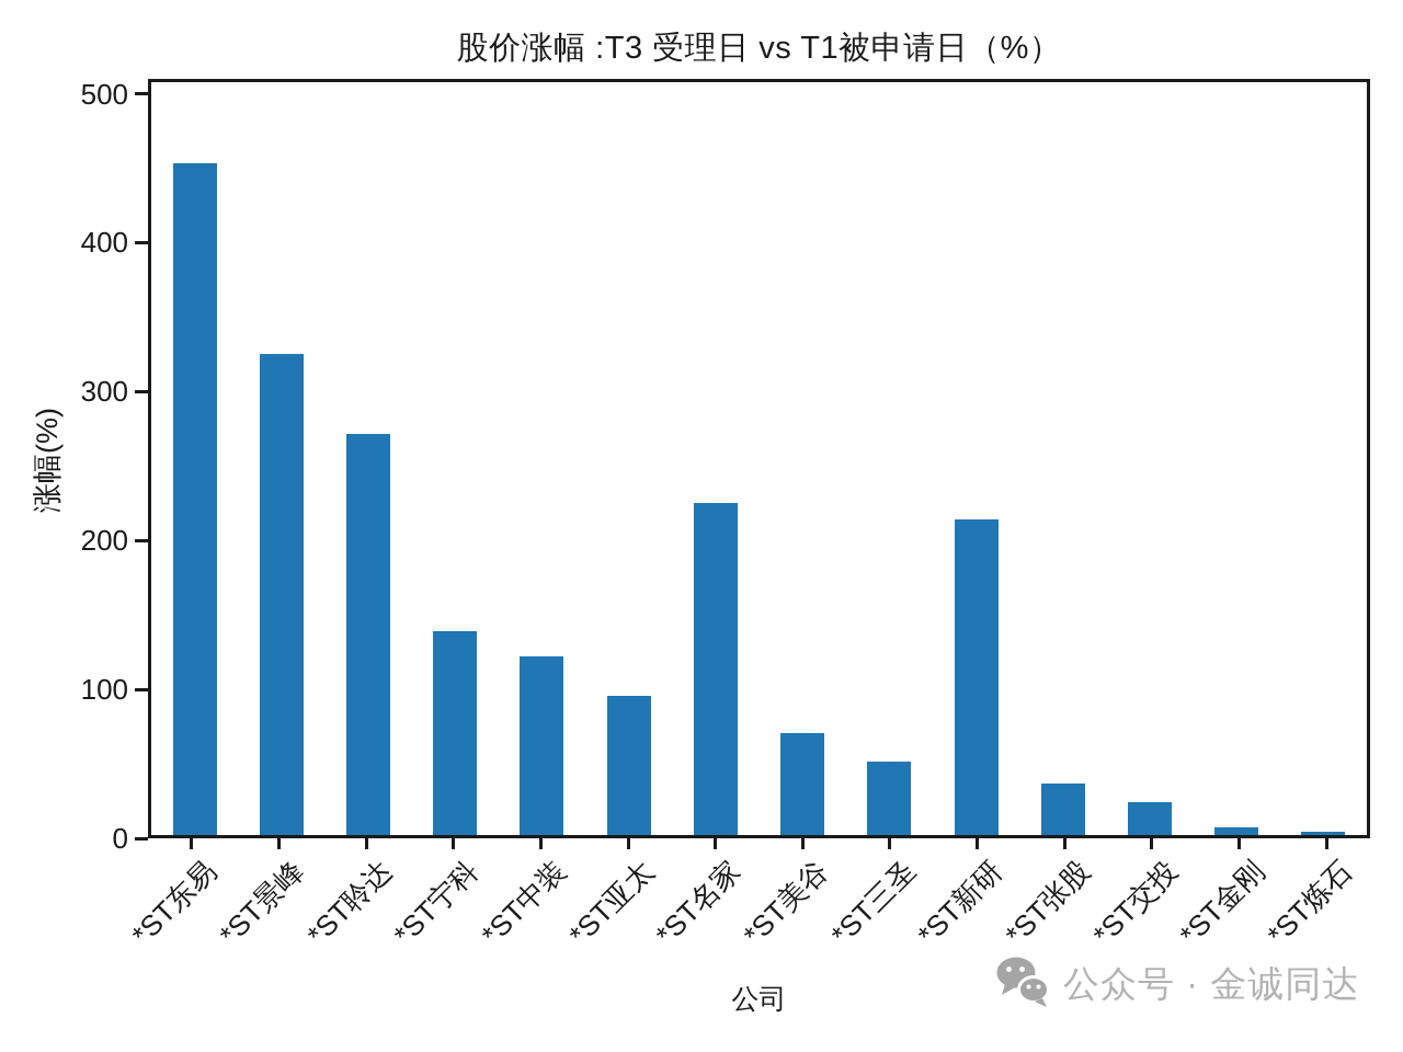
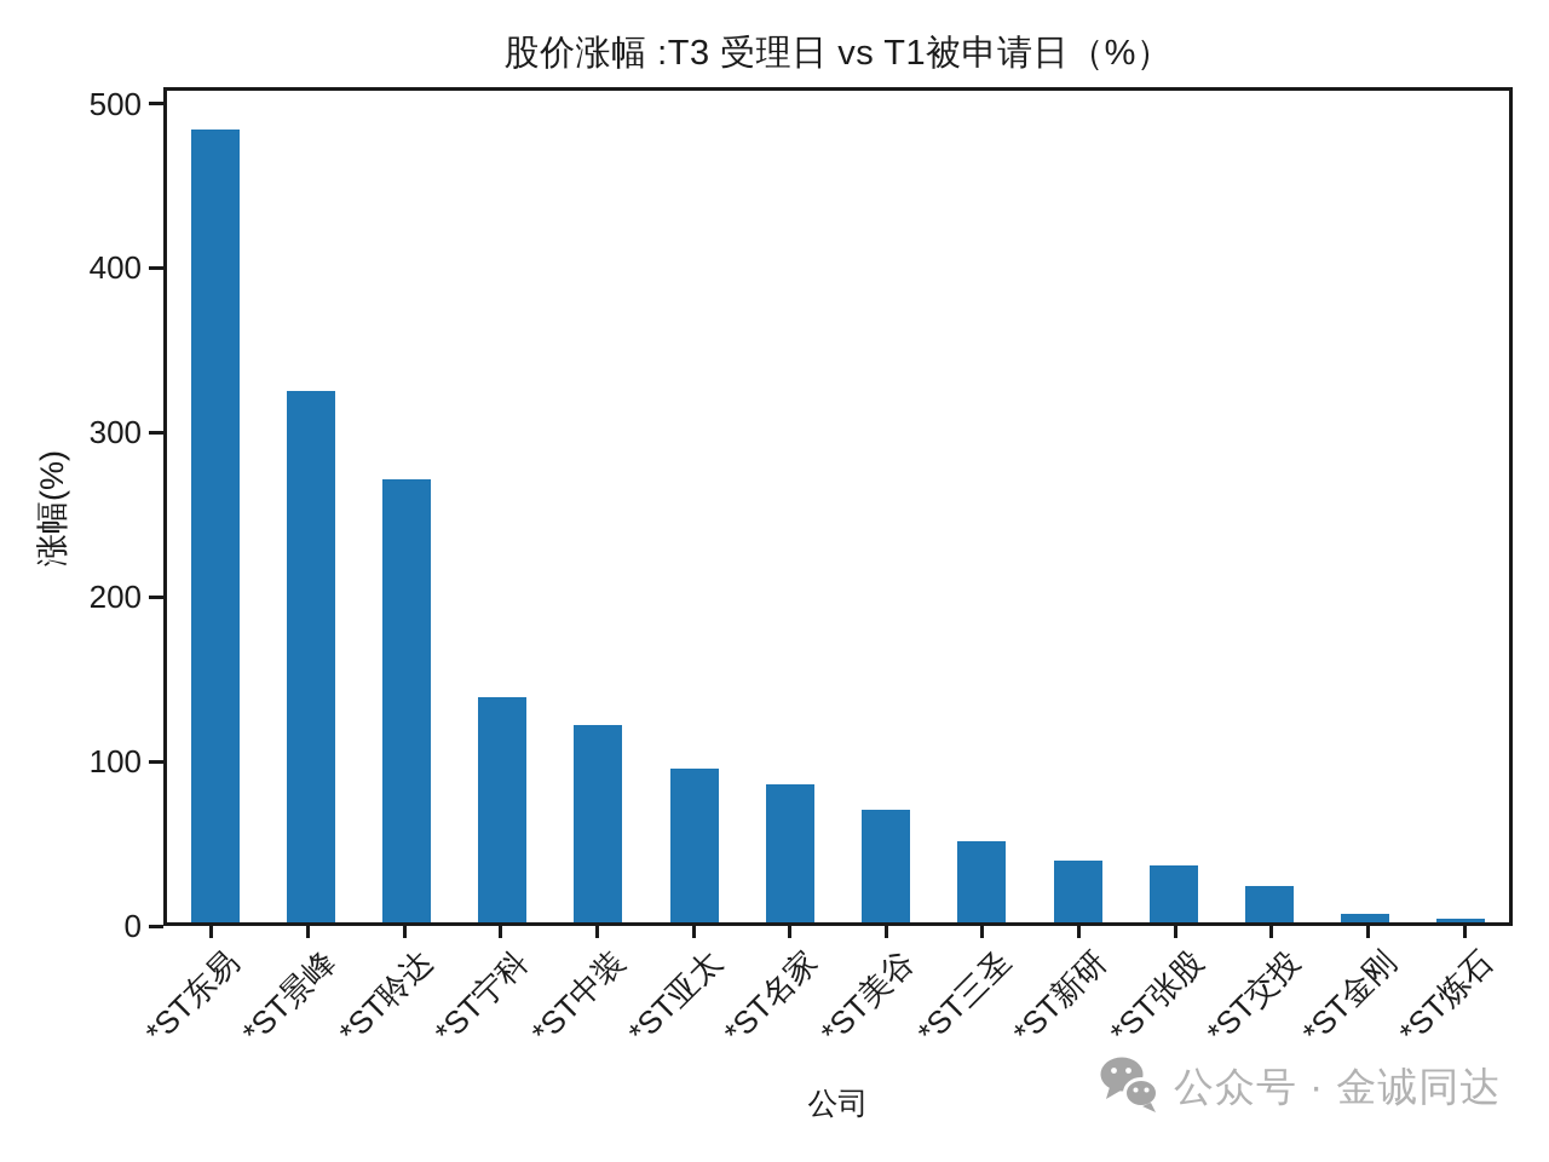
*ST东易: 455 -> 486
*ST名家: 225 -> 85
*ST新研: 214 -> 38
